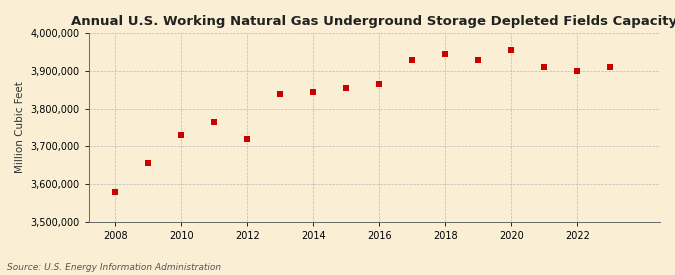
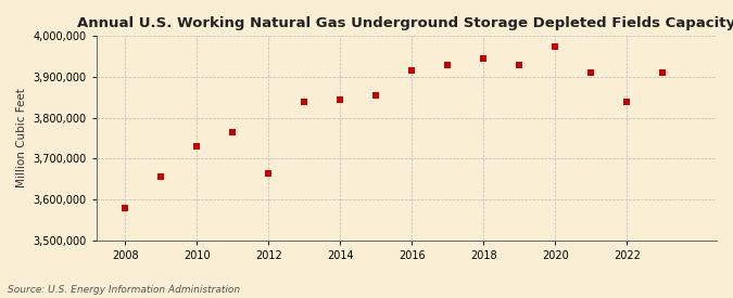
2012: 3,720,000 -> 3,665,000
2016: 3,865,000 -> 3,915,000
2020: 3,955,000 -> 3,975,000
2022: 3,900,000 -> 3,840,000
